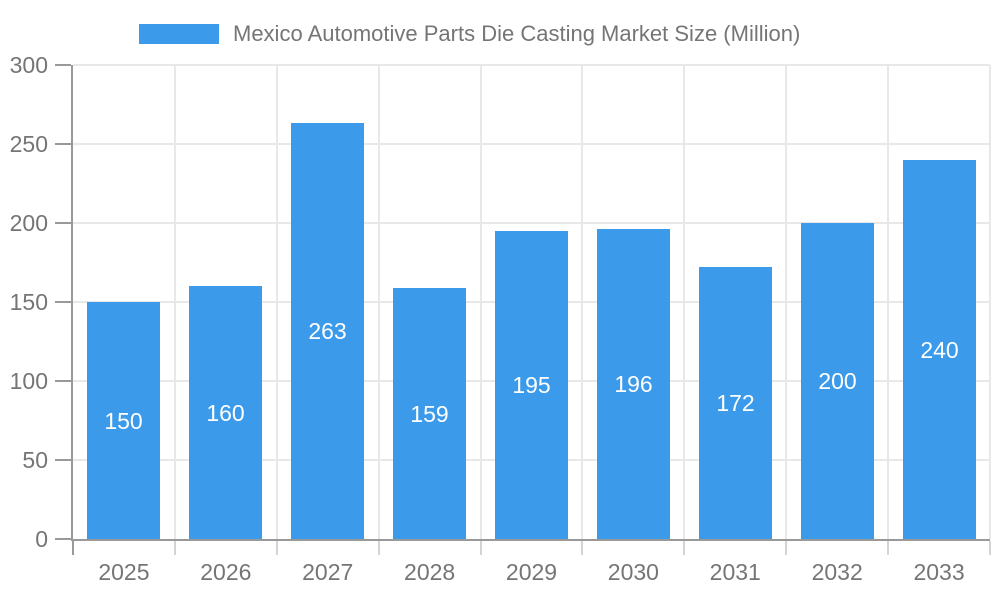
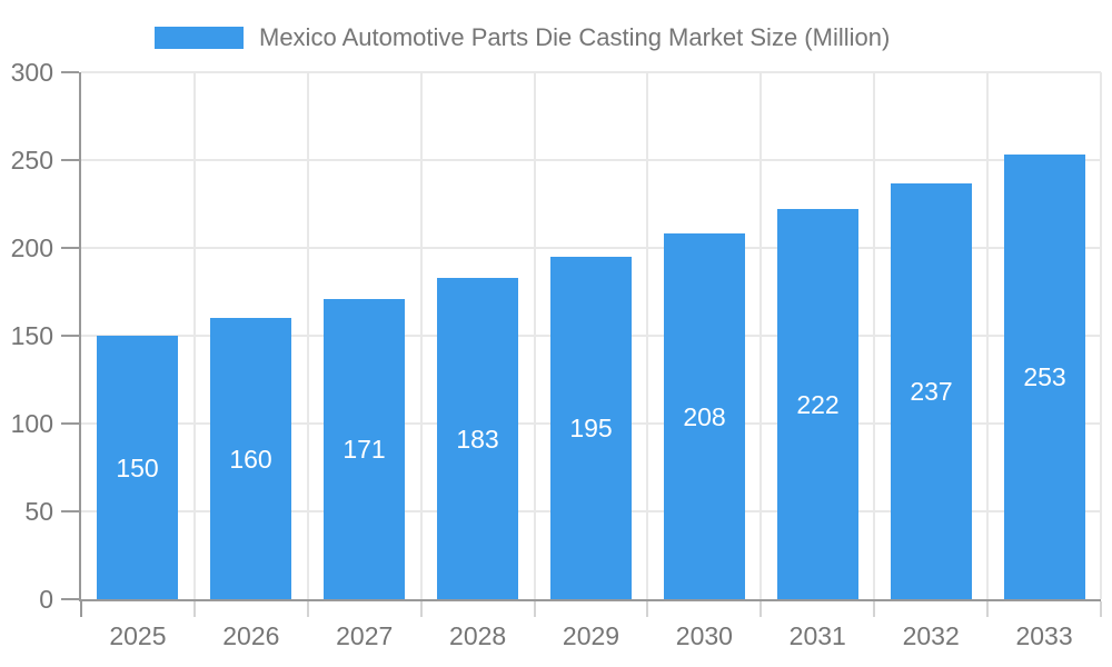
2027: 263 -> 171
2028: 159 -> 183
2030: 196 -> 208
2031: 172 -> 222
2032: 200 -> 237
2033: 240 -> 253
